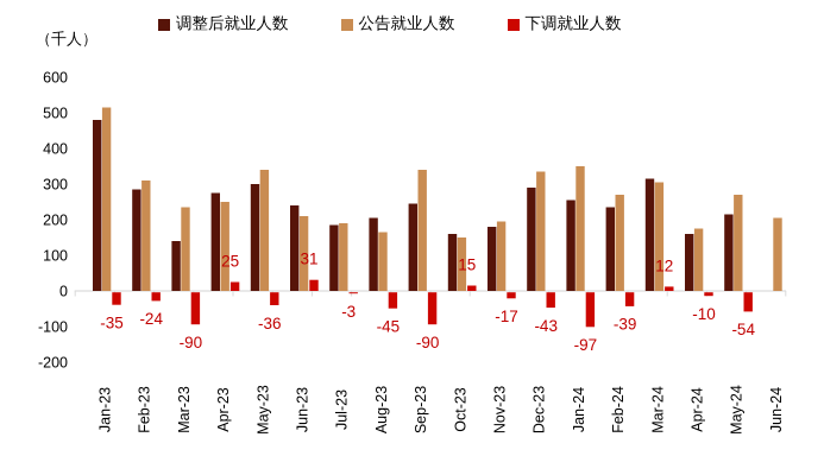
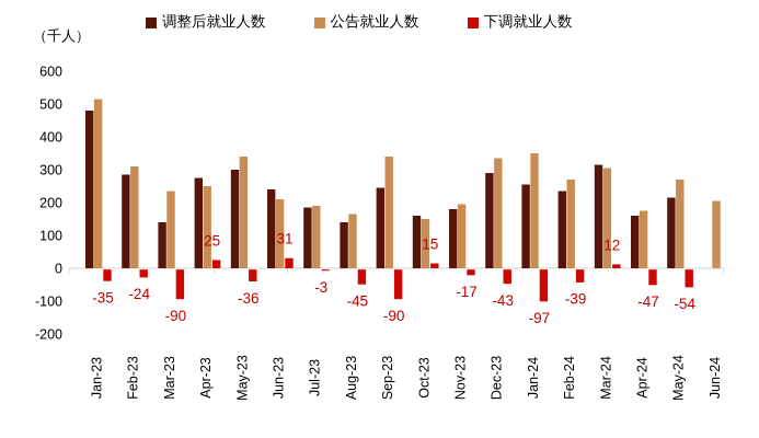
调整后就业人数/Aug-23: 200 -> 140
下调就业人数/Apr-24: -10 -> -47
